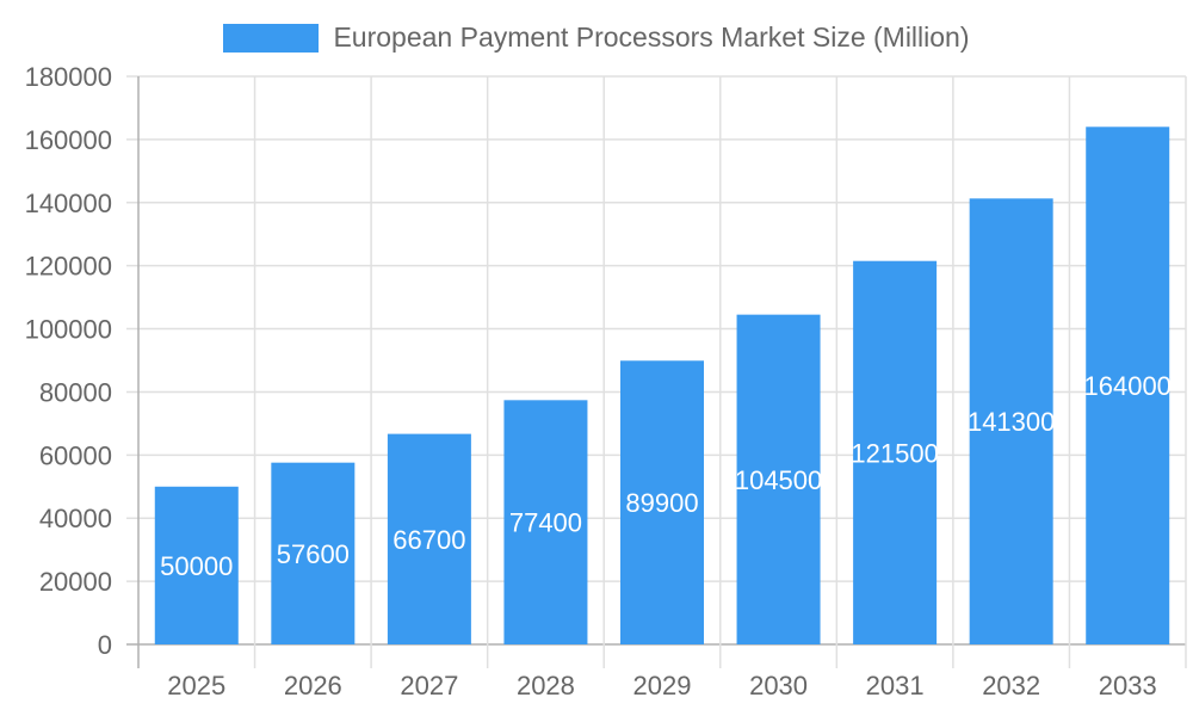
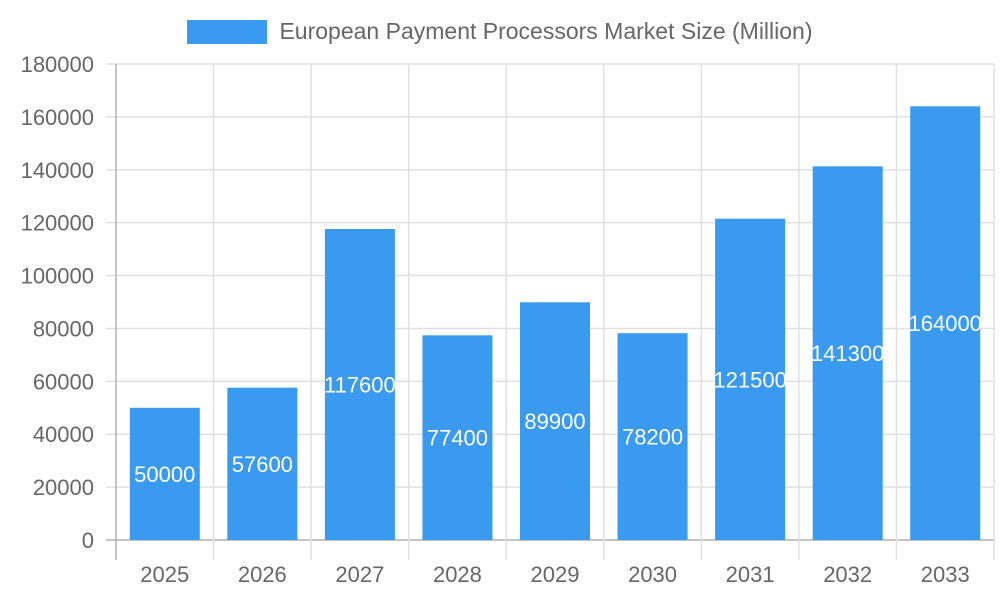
2027: 66700 -> 117600
2030: 104500 -> 78200
